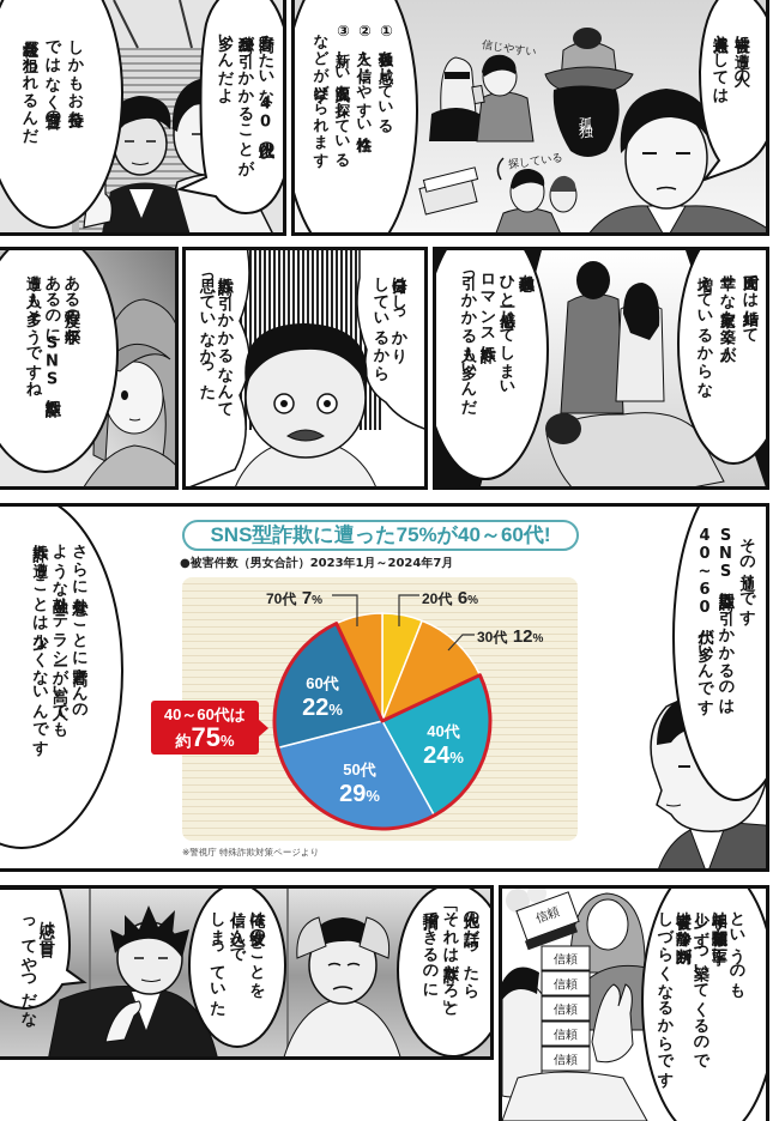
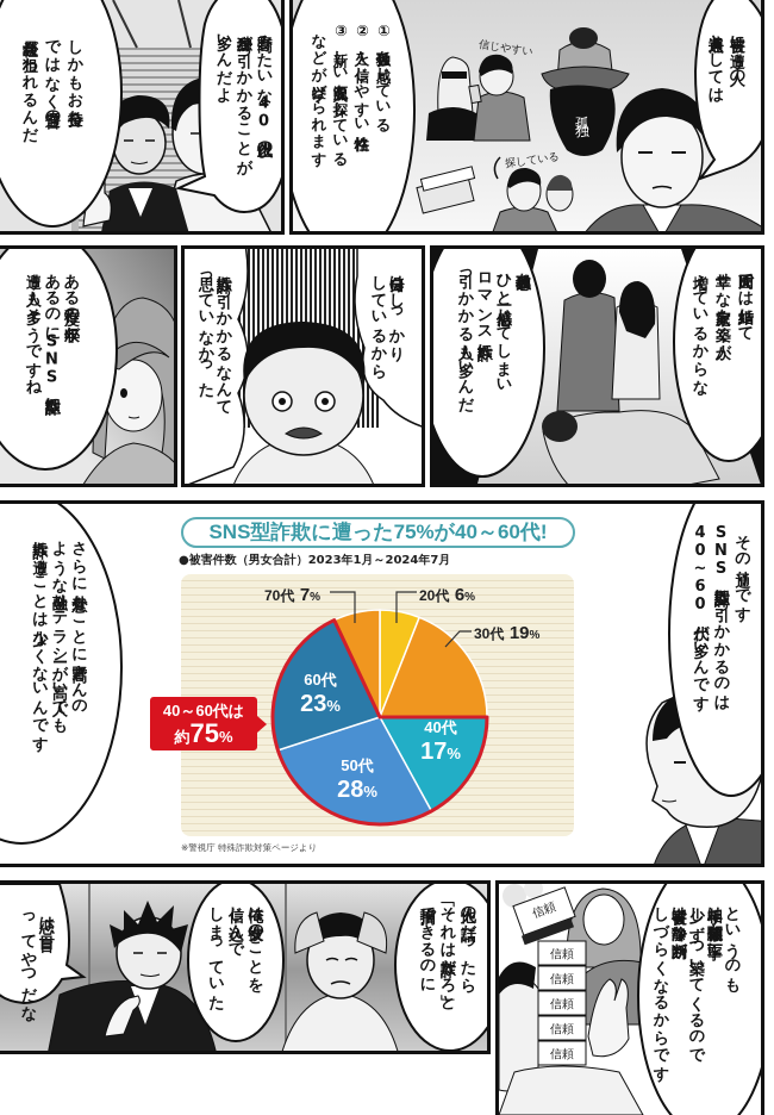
30代: 12 -> 19
40代: 24 -> 17
50代: 29 -> 28
60代: 22 -> 23
